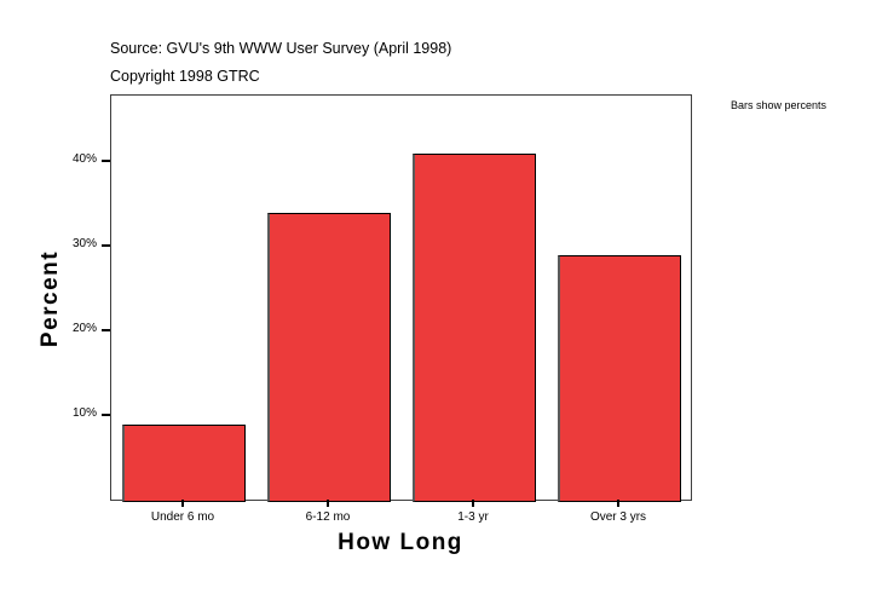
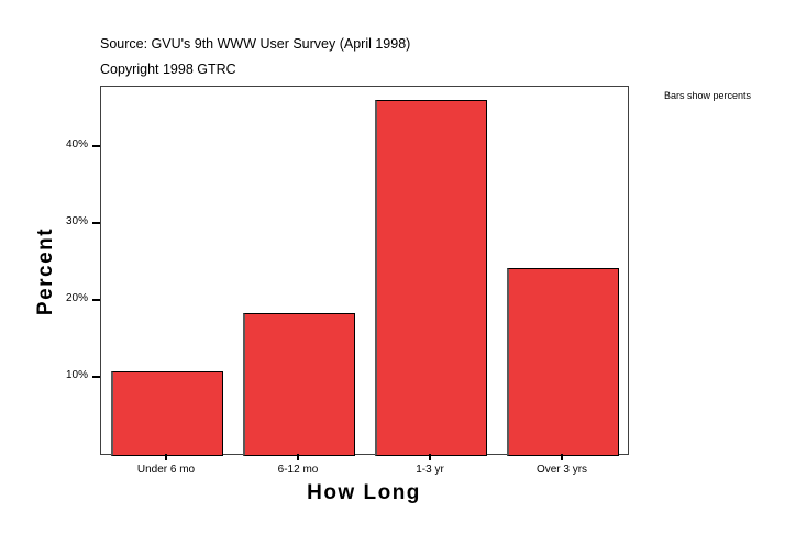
Under 6 mo: 9% -> 11%
6-12 mo: 34% -> 18%
1-3 yr: 41% -> 46%
Over 3 yrs: 29% -> 24%
